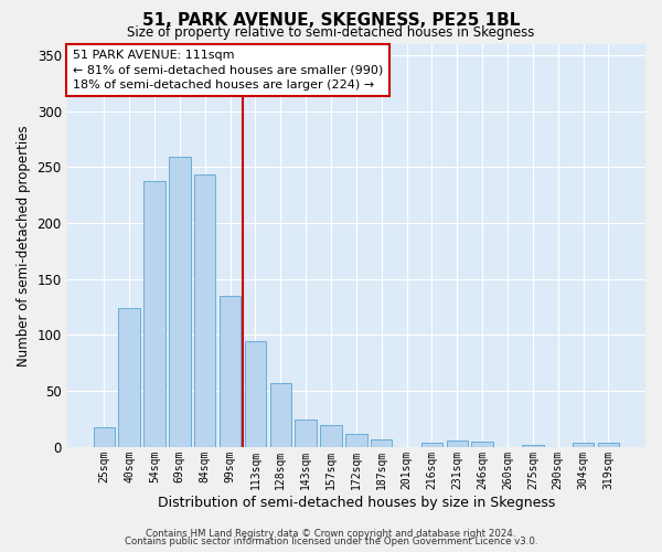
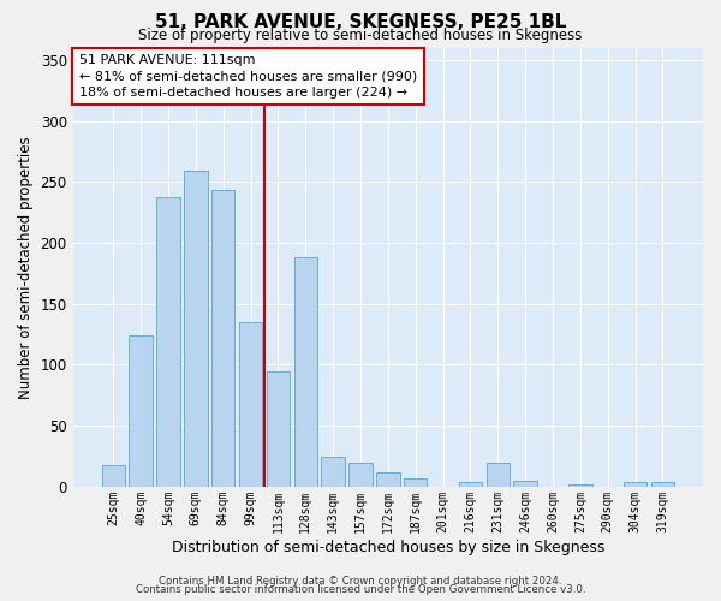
128sqm: 57 -> 188
231sqm: 5 -> 19
